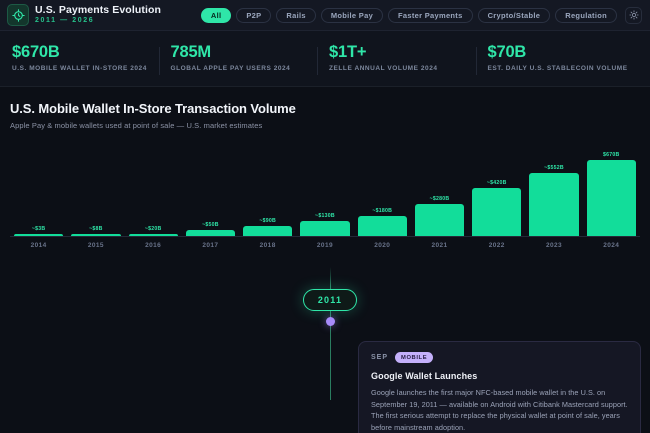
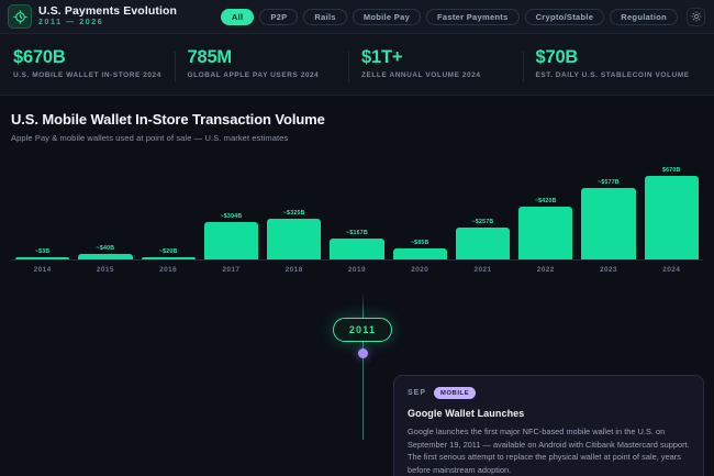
2015: 8 -> 40
2017: 50 -> 304
2018: 90 -> 325
2019: 130 -> 167
2020: 180 -> 85
2021: 280 -> 257
2023: 552 -> 577
